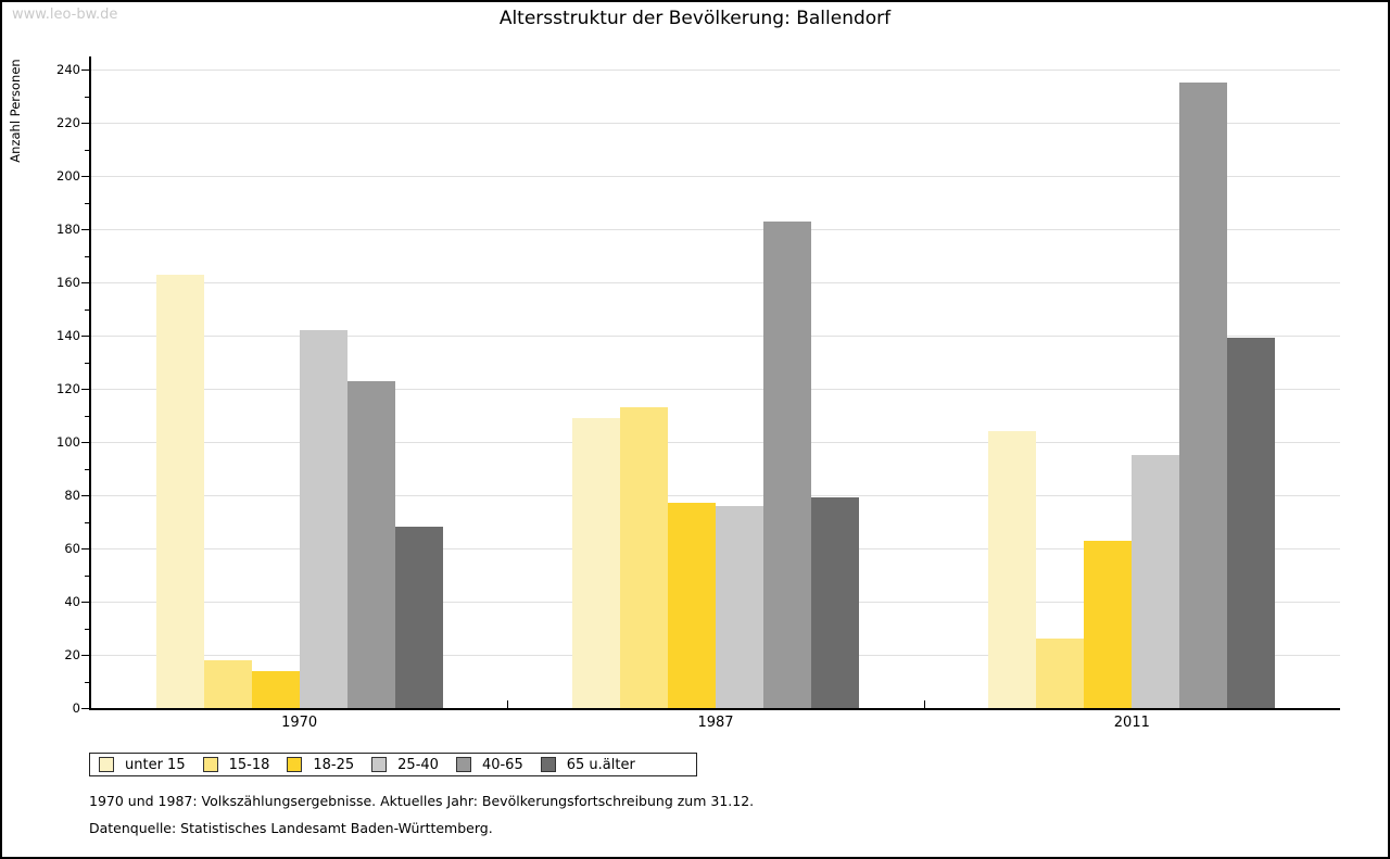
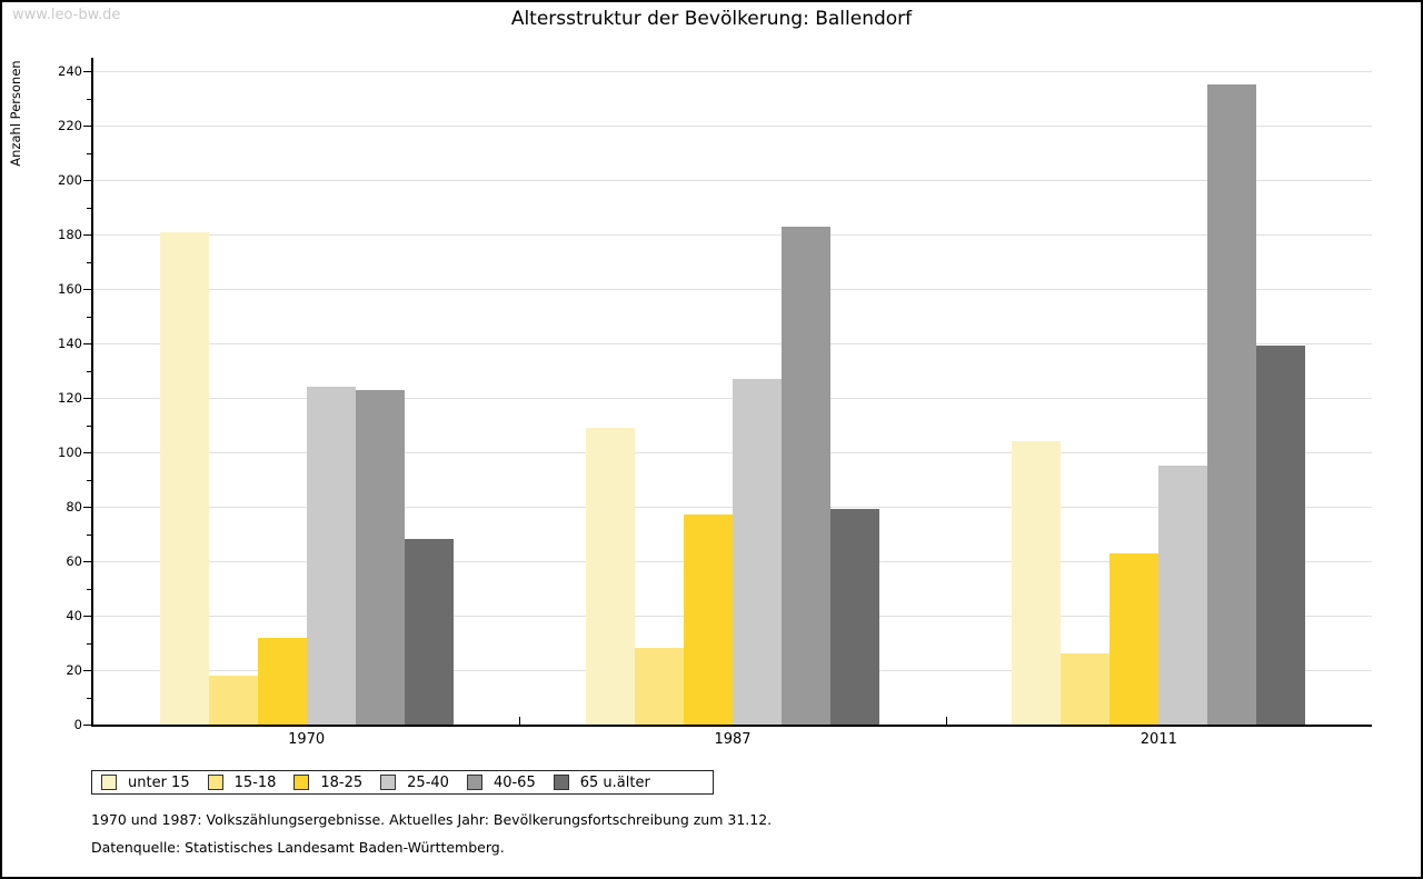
unter 15/1970: 163 -> 181
18-25/1970: 14 -> 32
25-40/1970: 142 -> 124
15-18/1987: 113 -> 28
25-40/1987: 76 -> 127
